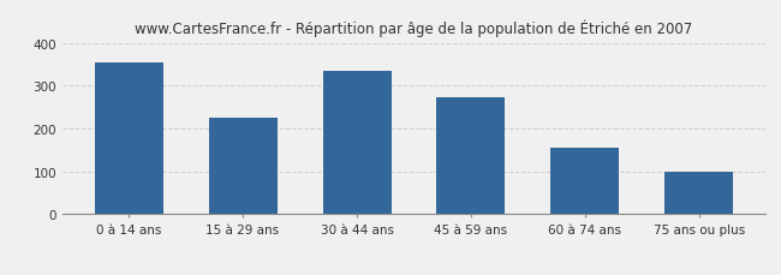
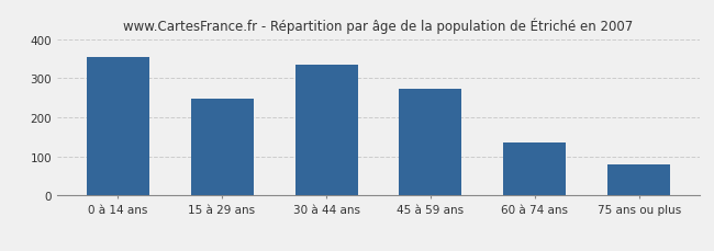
15 à 29 ans: 225 -> 247
60 à 74 ans: 155 -> 137
75 ans ou plus: 100 -> 80
